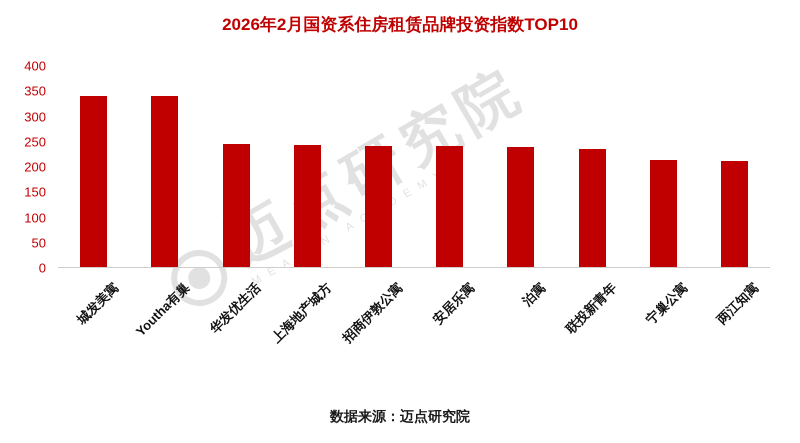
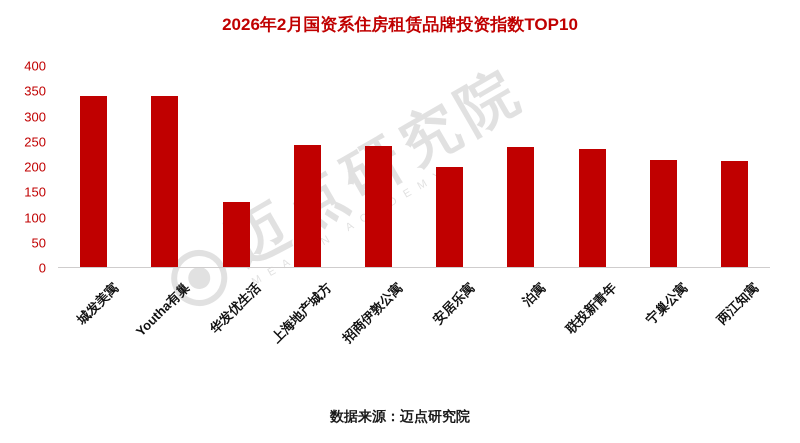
华发优生活: 240 -> 130
安居乐寓: 240 -> 200
